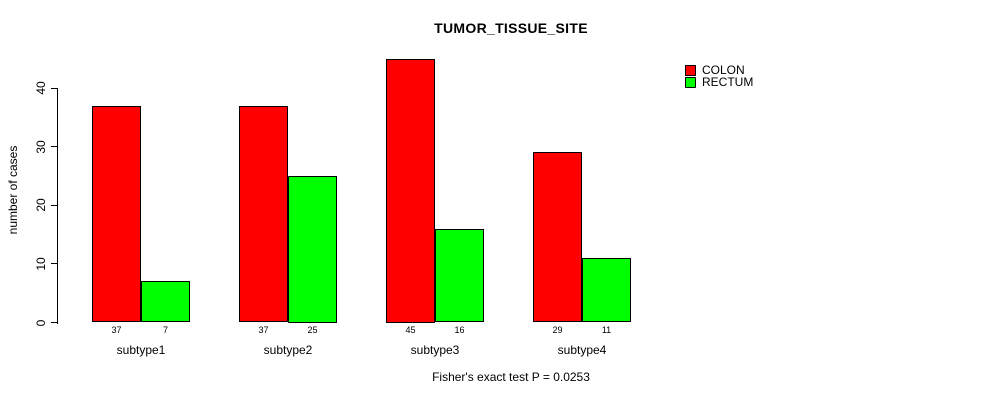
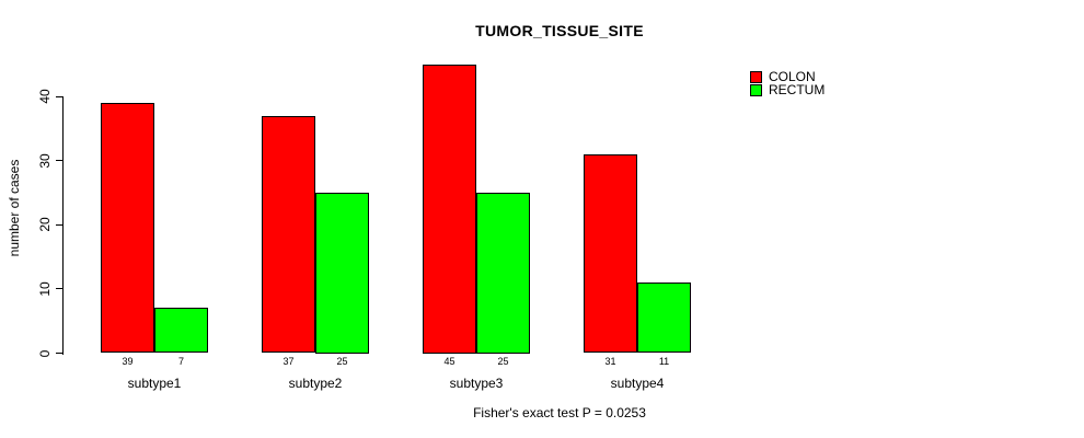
COLON/subtype1: 37 -> 39
RECTUM/subtype3: 16 -> 25
COLON/subtype4: 29 -> 31
